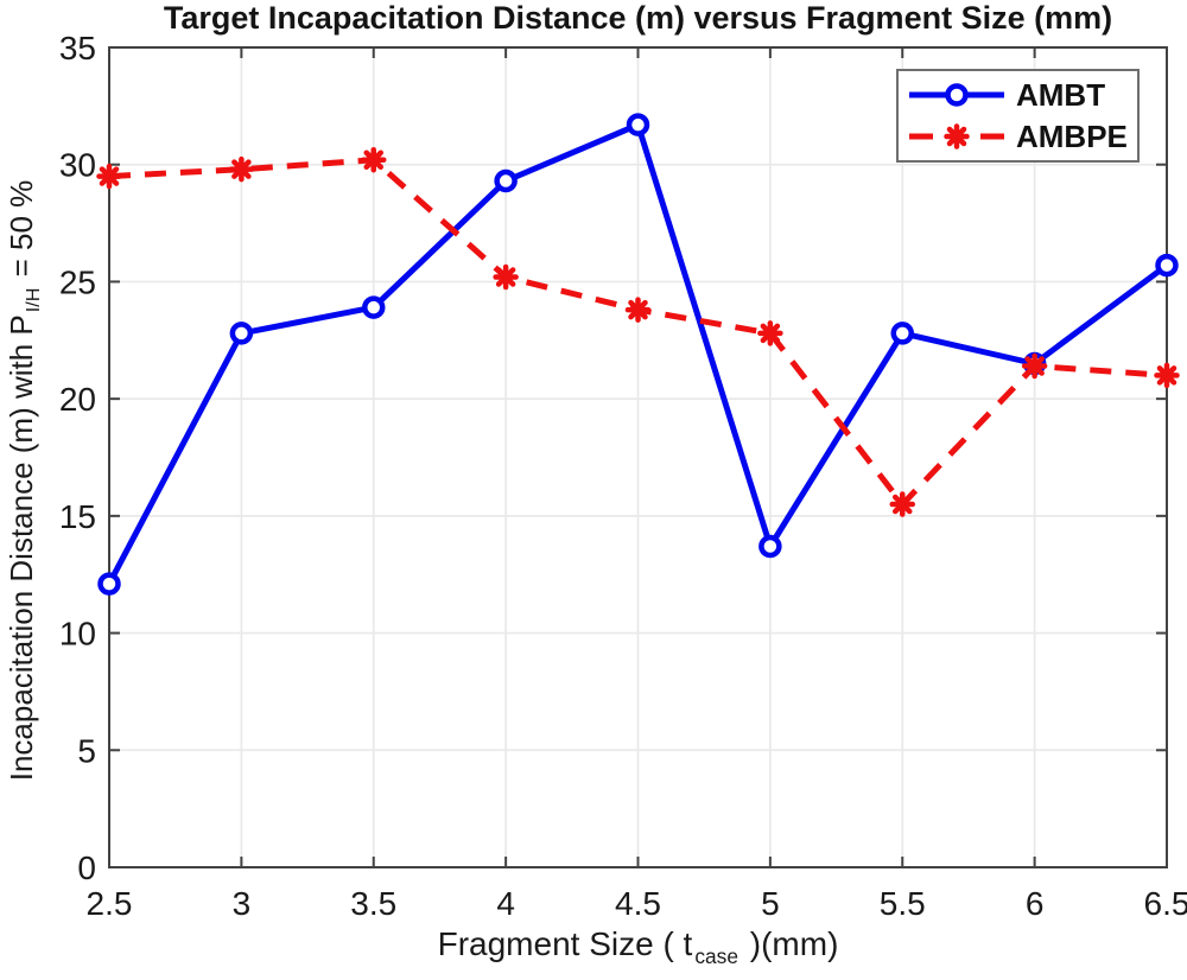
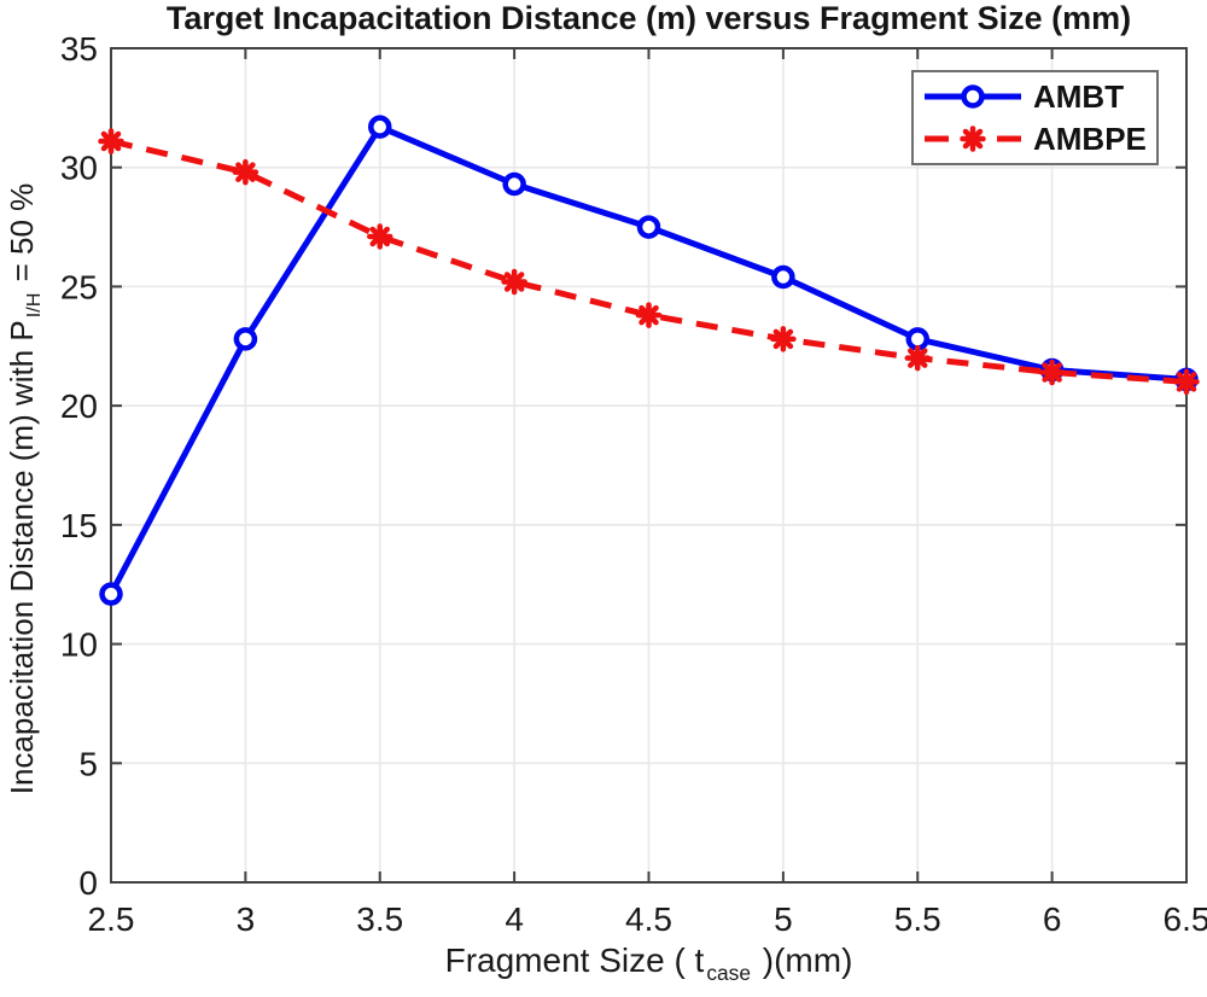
AMBPE/2.5: 29.5 -> 31.1
AMBT/3.5: 23.9 -> 31.7
AMBPE/3.5: 30.2 -> 27.1
AMBT/4.5: 31.7 -> 27.5
AMBT/5: 13.7 -> 25.4
AMBPE/5.5: 15.5 -> 22.0
AMBT/6.5: 25.7 -> 21.1
